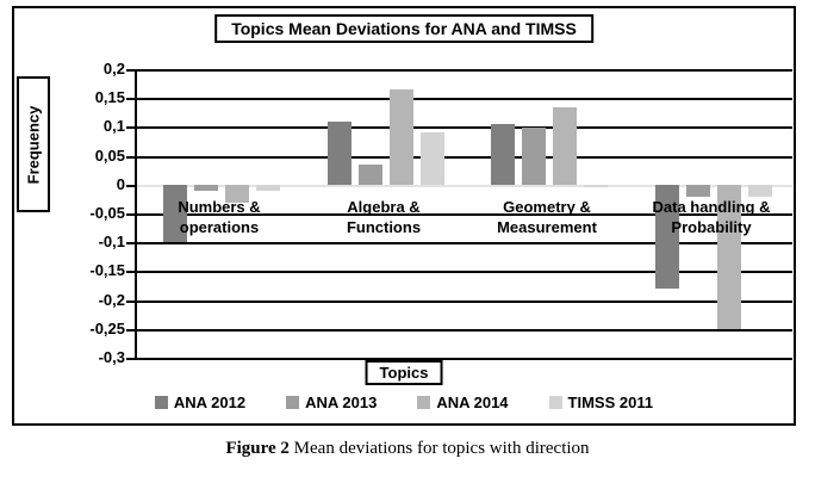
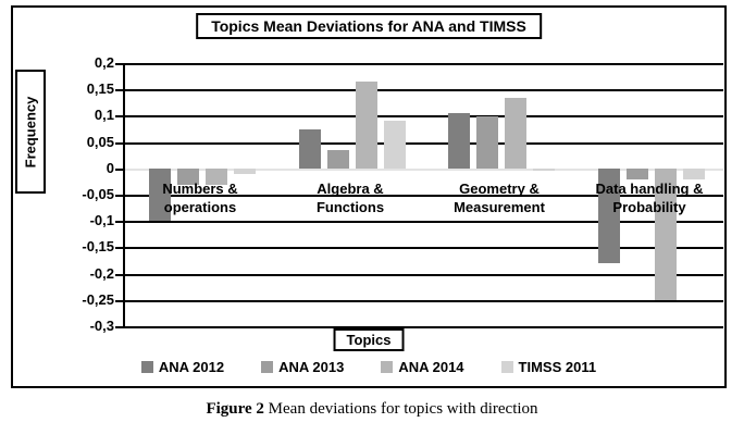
ANA 2013/Numbers & operations: -0,01 -> -0,03
ANA 2012/Algebra & Functions: 0,11 -> 0,07
